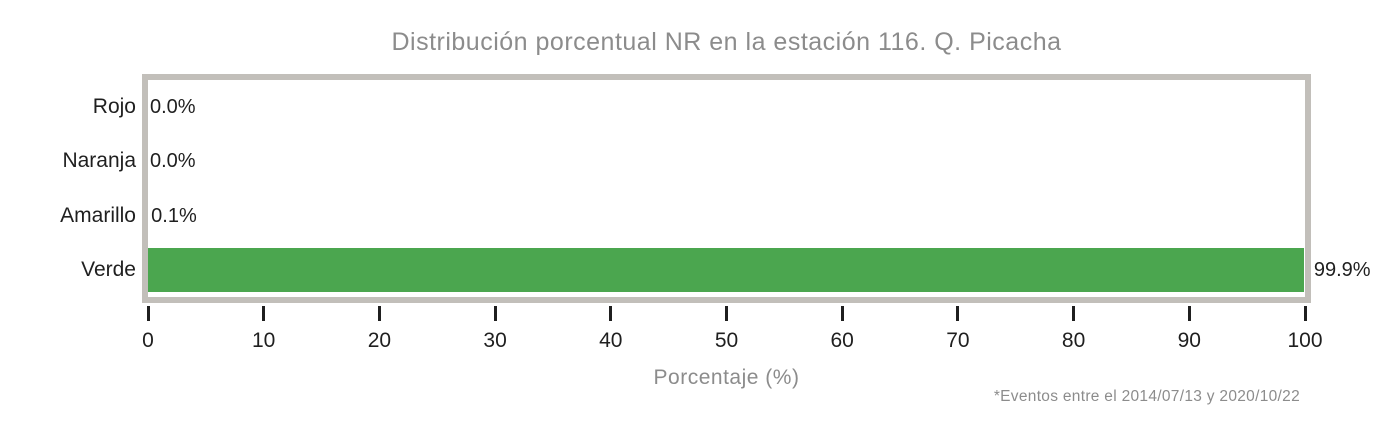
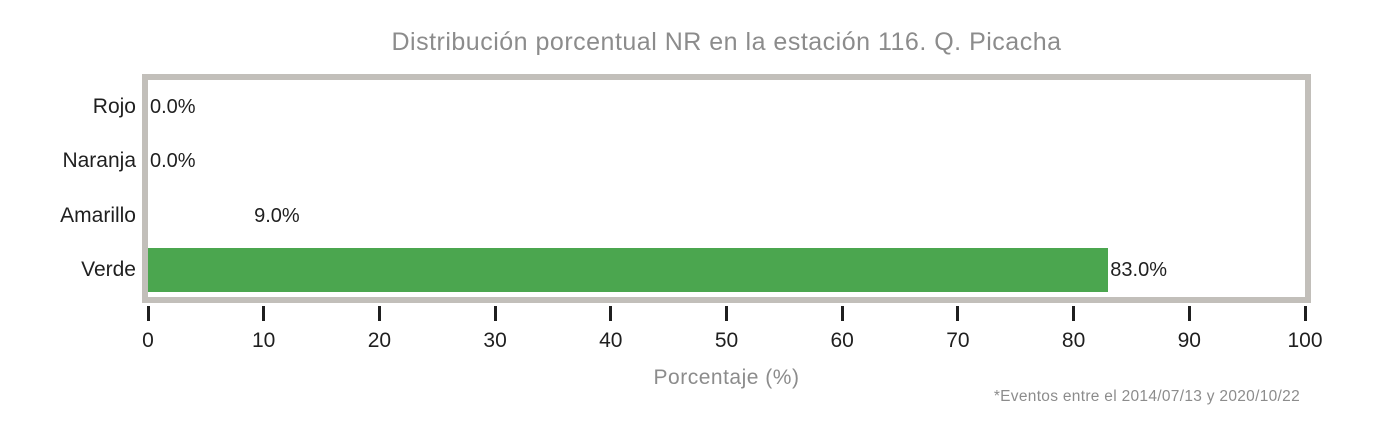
Amarillo: 0.1% -> 9.0%
Verde: 99.9% -> 83.0%
